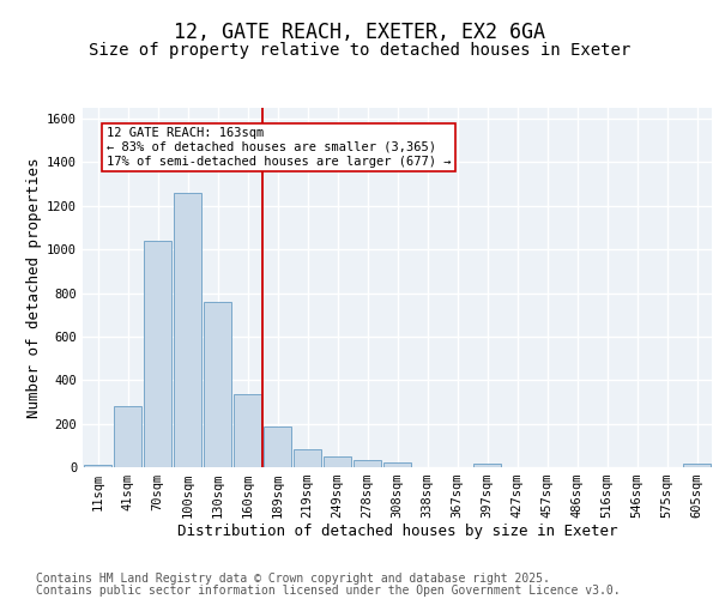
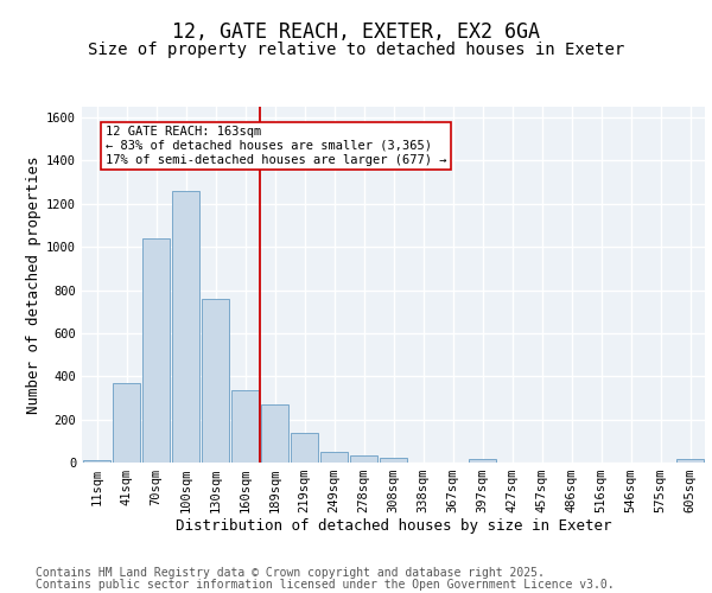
41sqm: 280 -> 370
189sqm: 180 -> 270
219sqm: 80 -> 140
